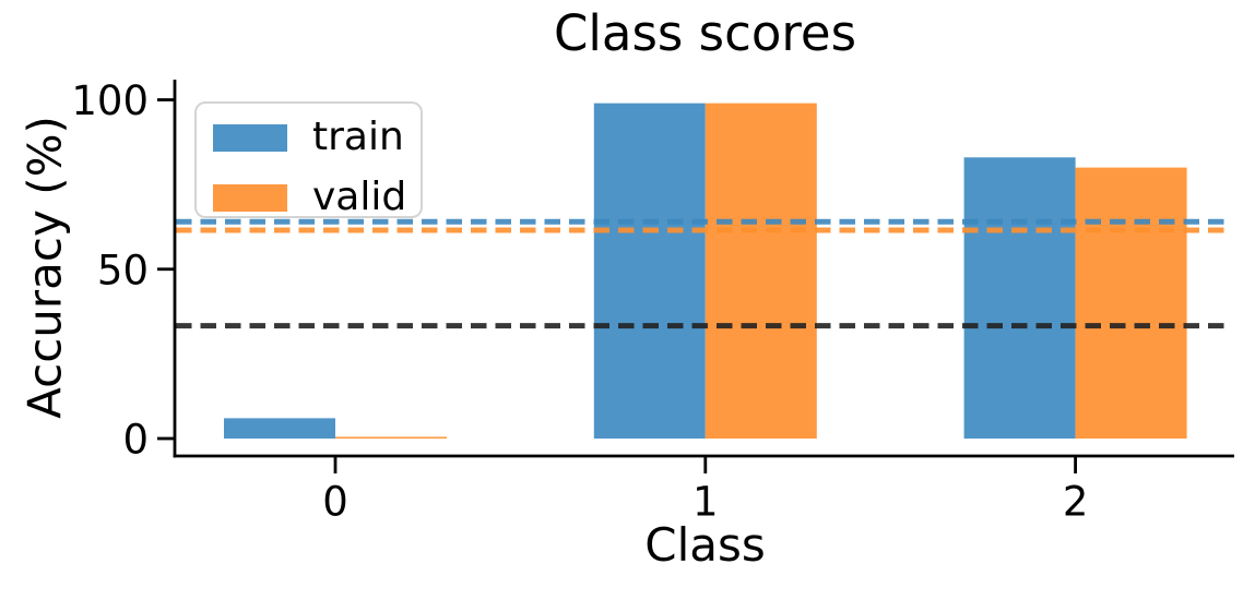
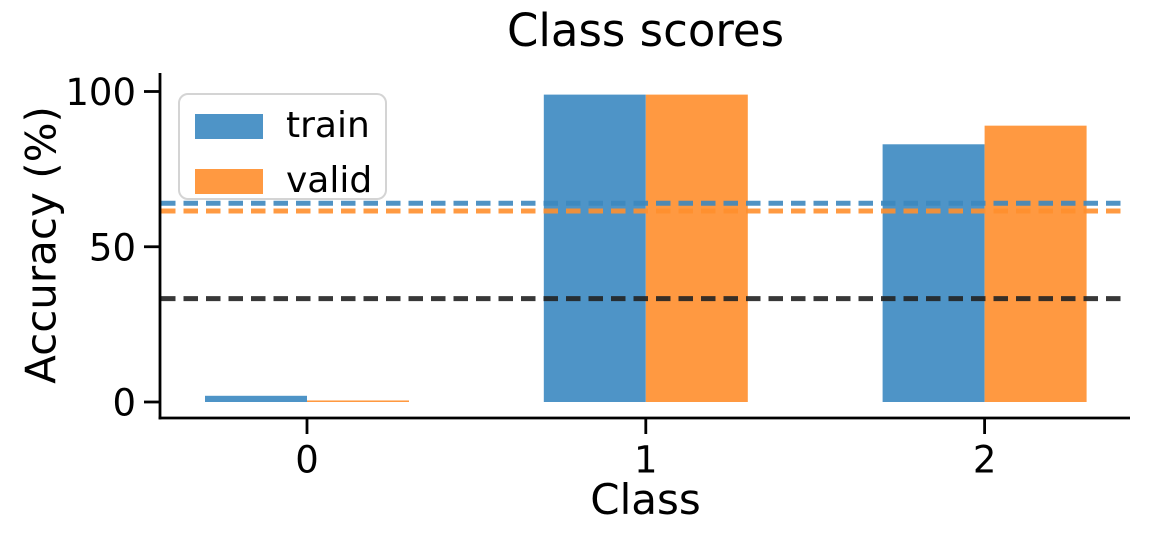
train/0: 6 -> 2
valid/2: 80 -> 89
